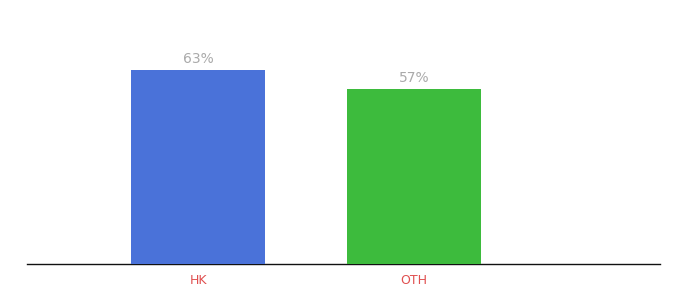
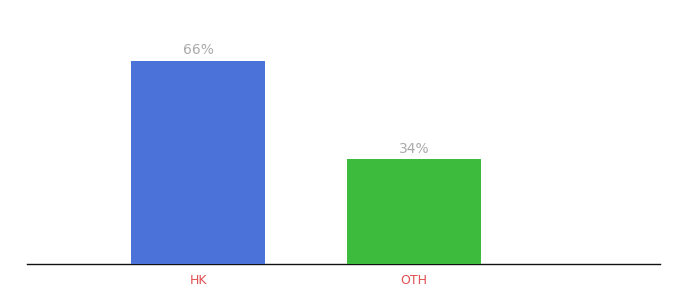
HK: 63% -> 66%
OTH: 57% -> 34%
